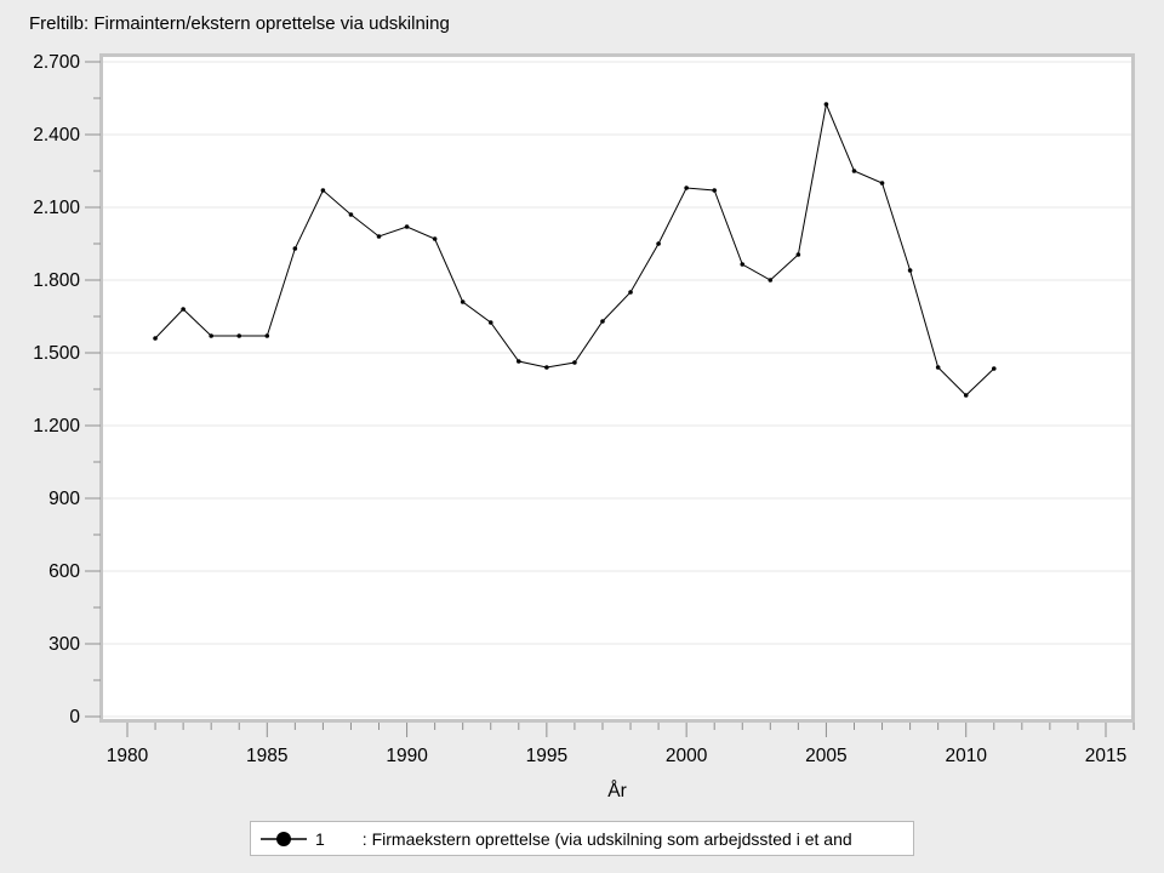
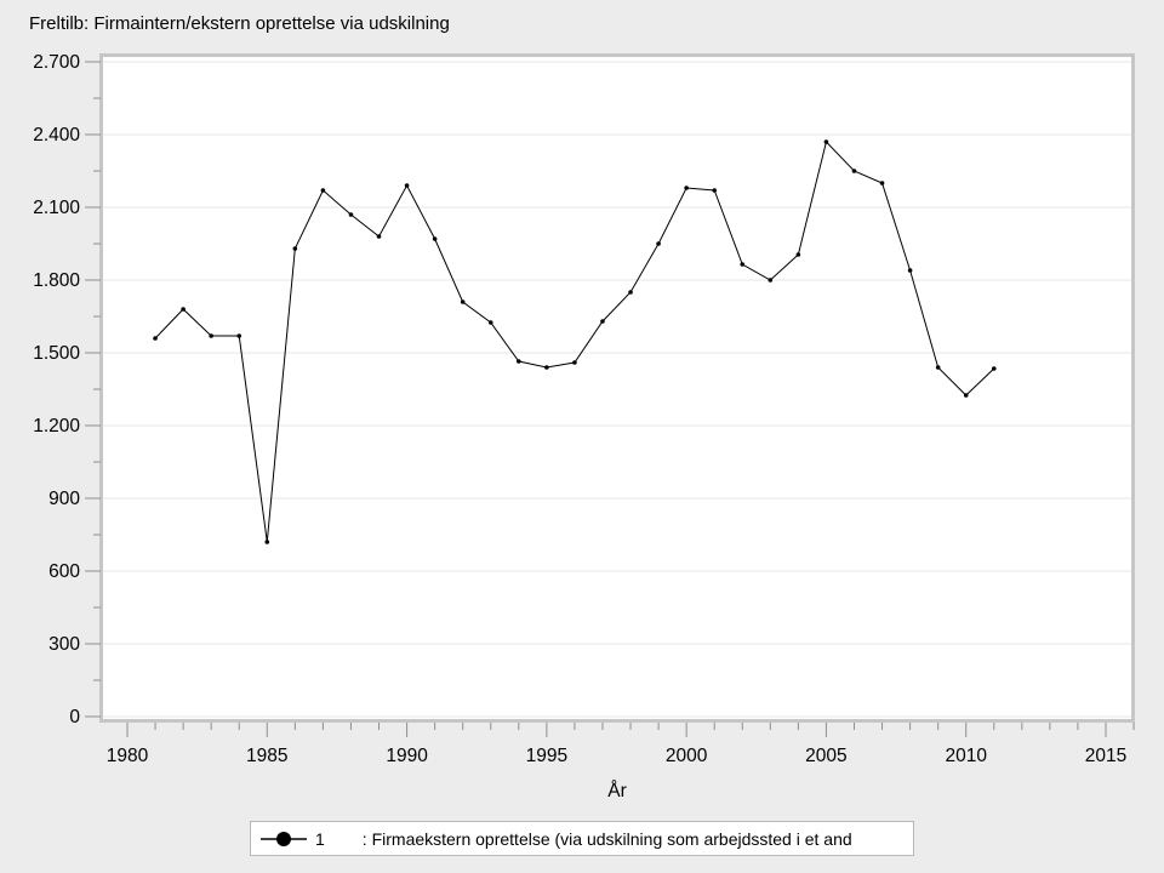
1985: 1570 -> 720
1990: 2020 -> 2190
2005: 2520 -> 2370
